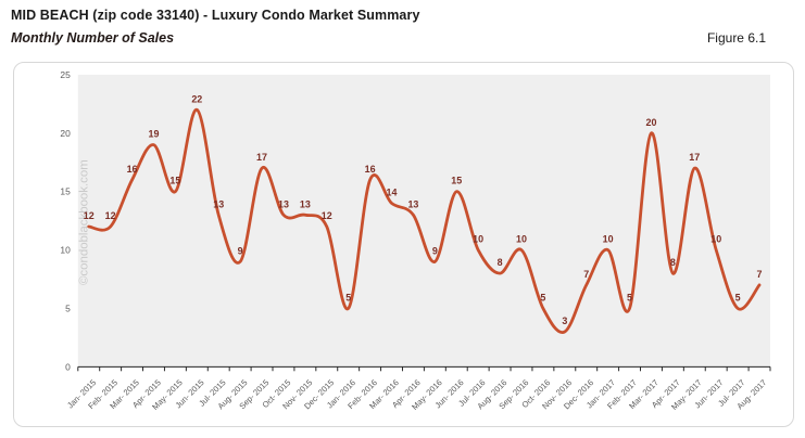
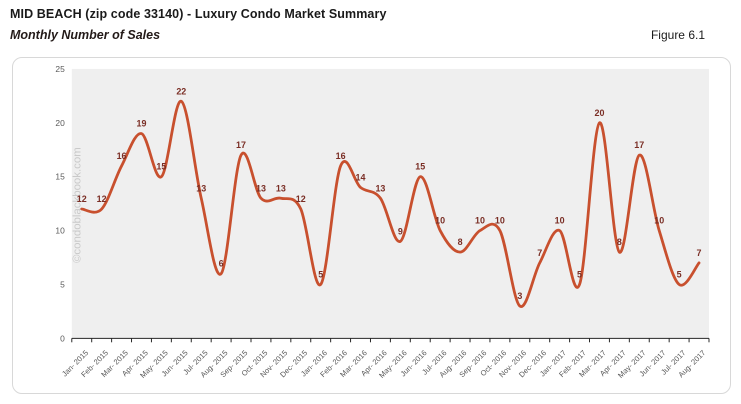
Aug- 2015: 9 -> 6
Oct- 2016: 5 -> 10
